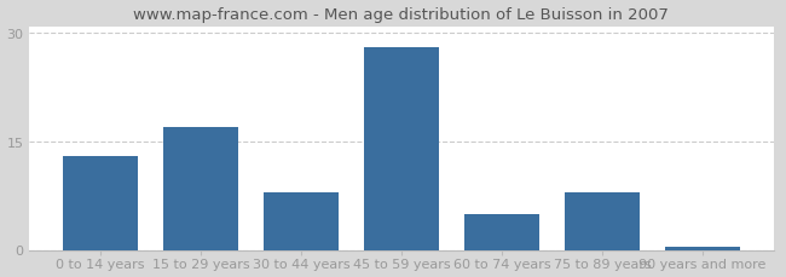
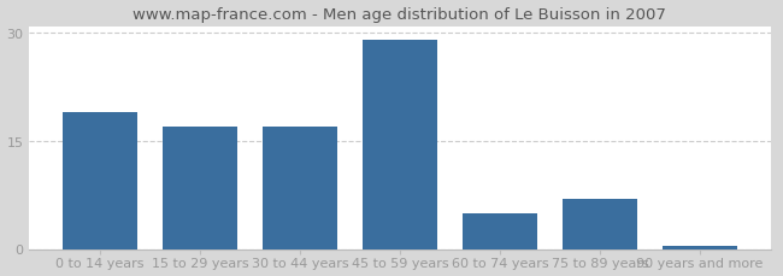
0 to 14 years: 13.0 -> 19.0
30 to 44 years: 8.0 -> 17.0
45 to 59 years: 28.0 -> 29.0
75 to 89 years: 8.0 -> 7.0
